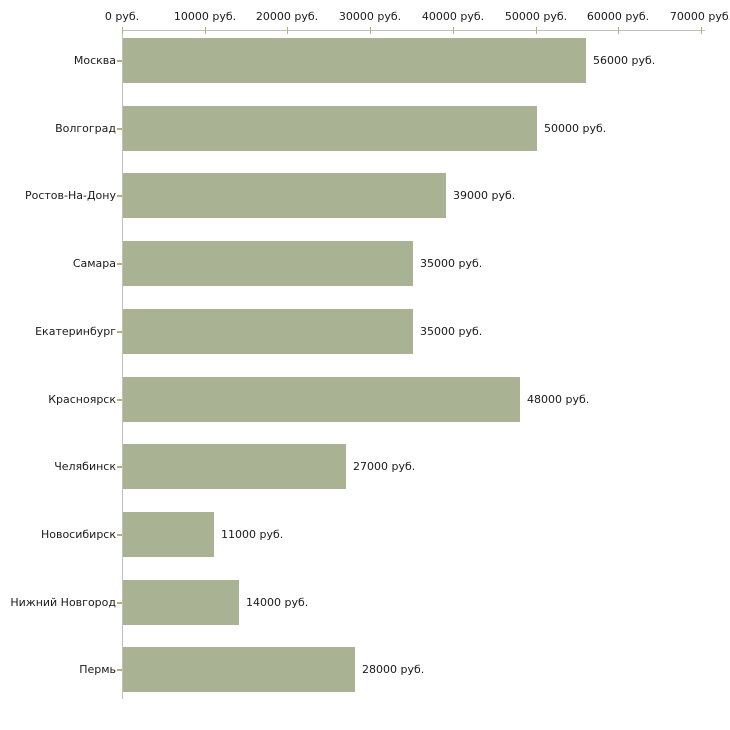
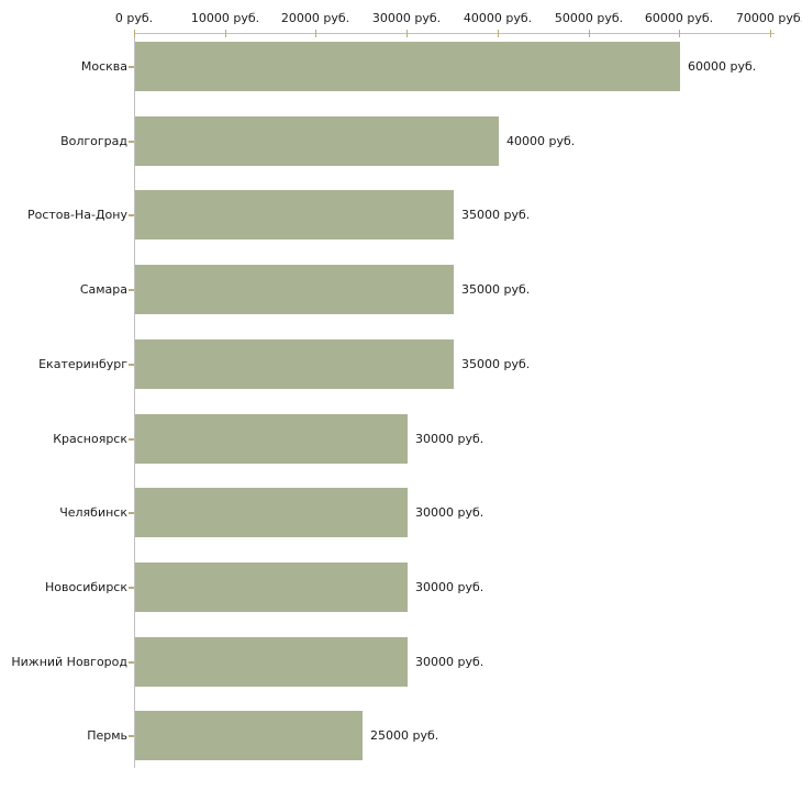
Москва: 56000 -> 60000
Волгоград: 50000 -> 40000
Ростов-На-Дону: 39000 -> 35000
Красноярск: 48000 -> 30000
Челябинск: 27000 -> 30000
Новосибирск: 11000 -> 30000
Нижний Новгород: 14000 -> 30000
Пермь: 28000 -> 25000
